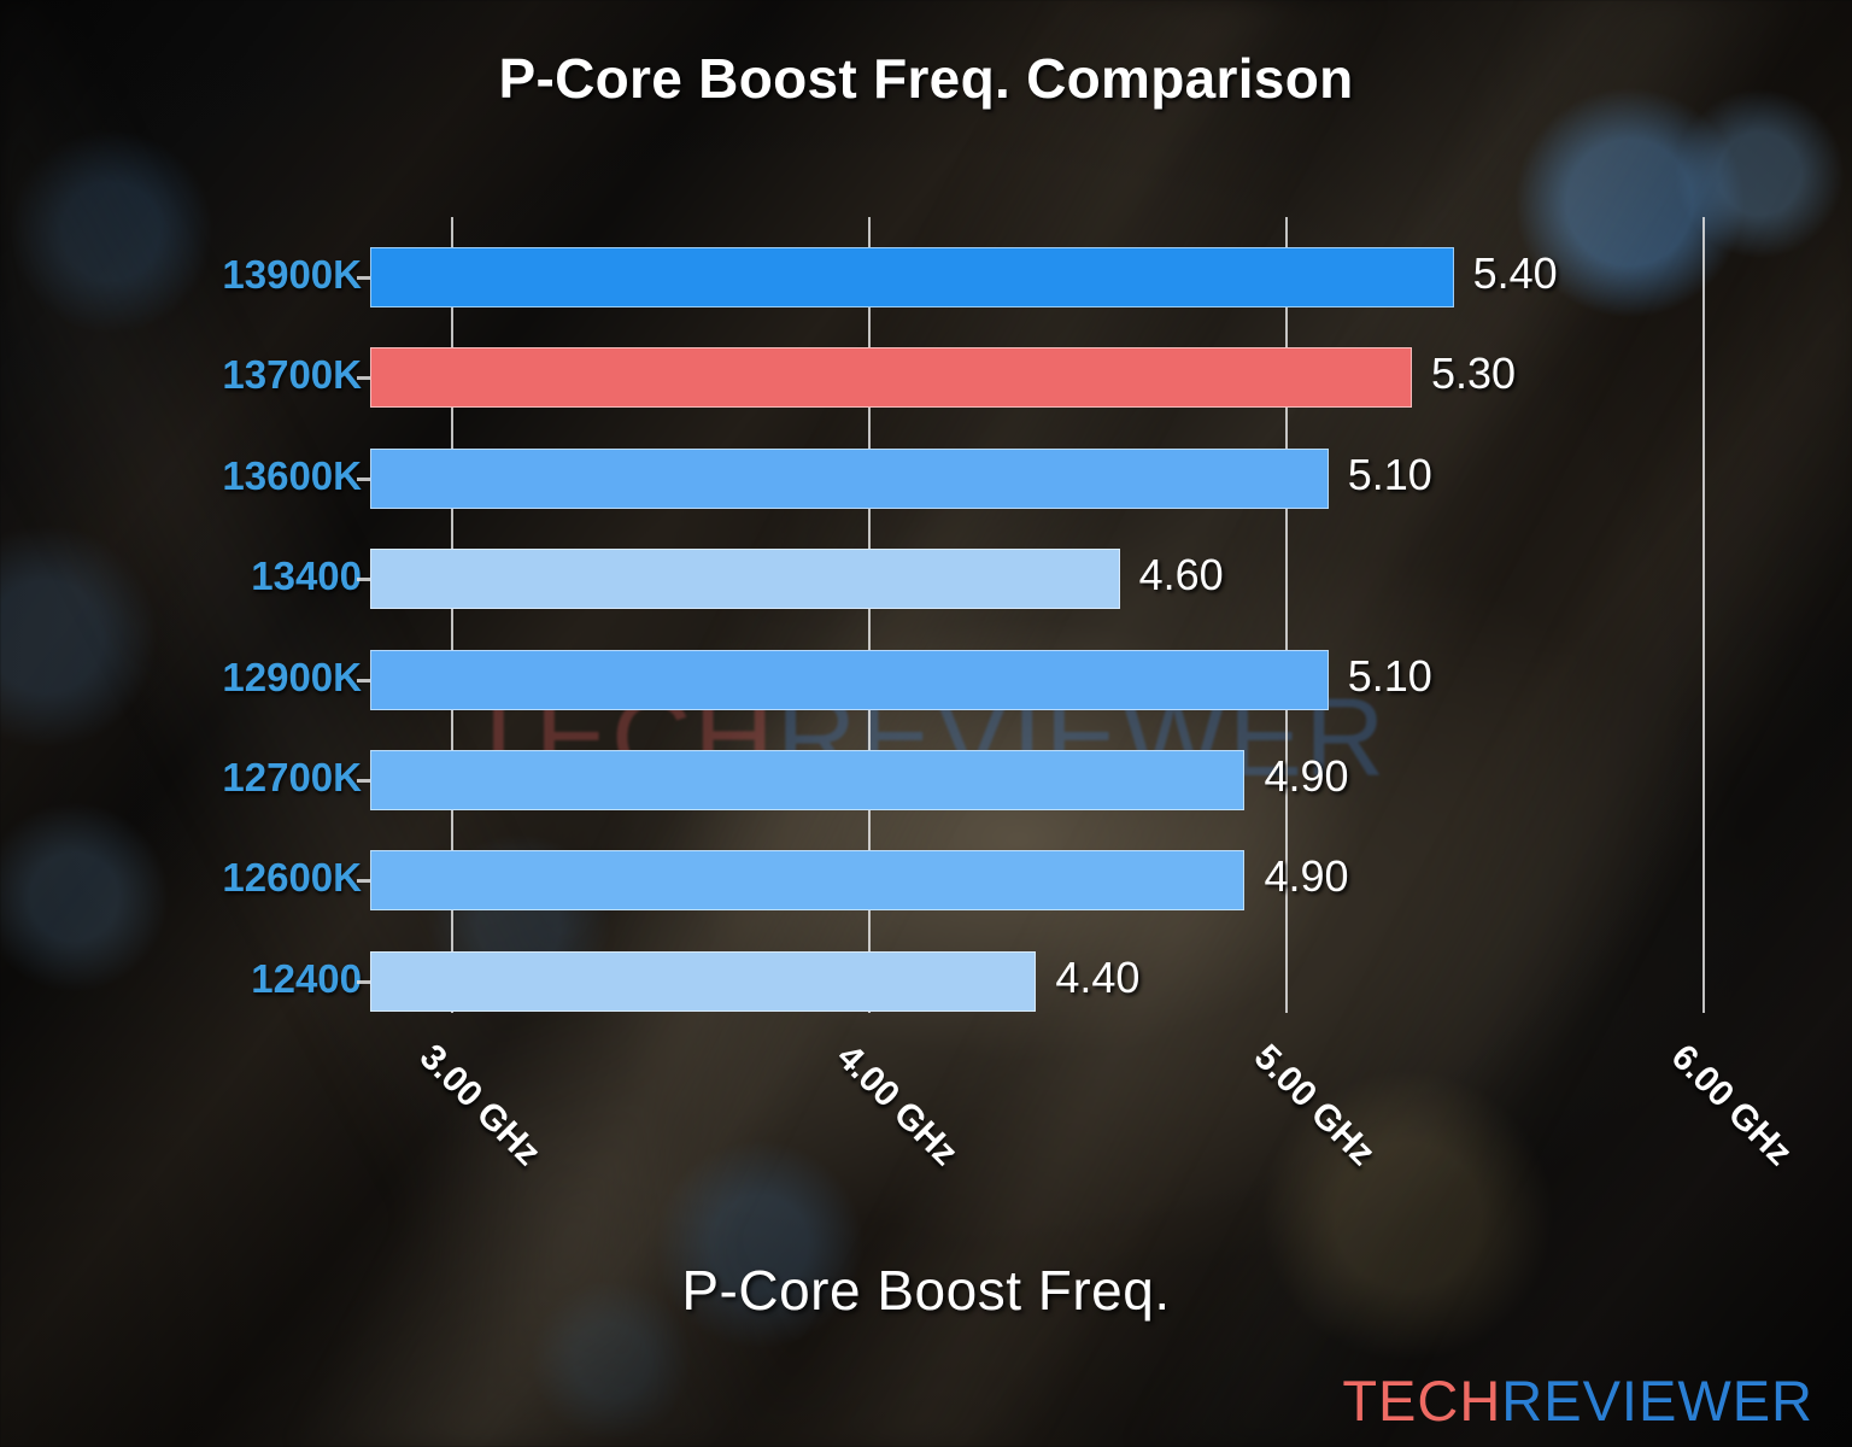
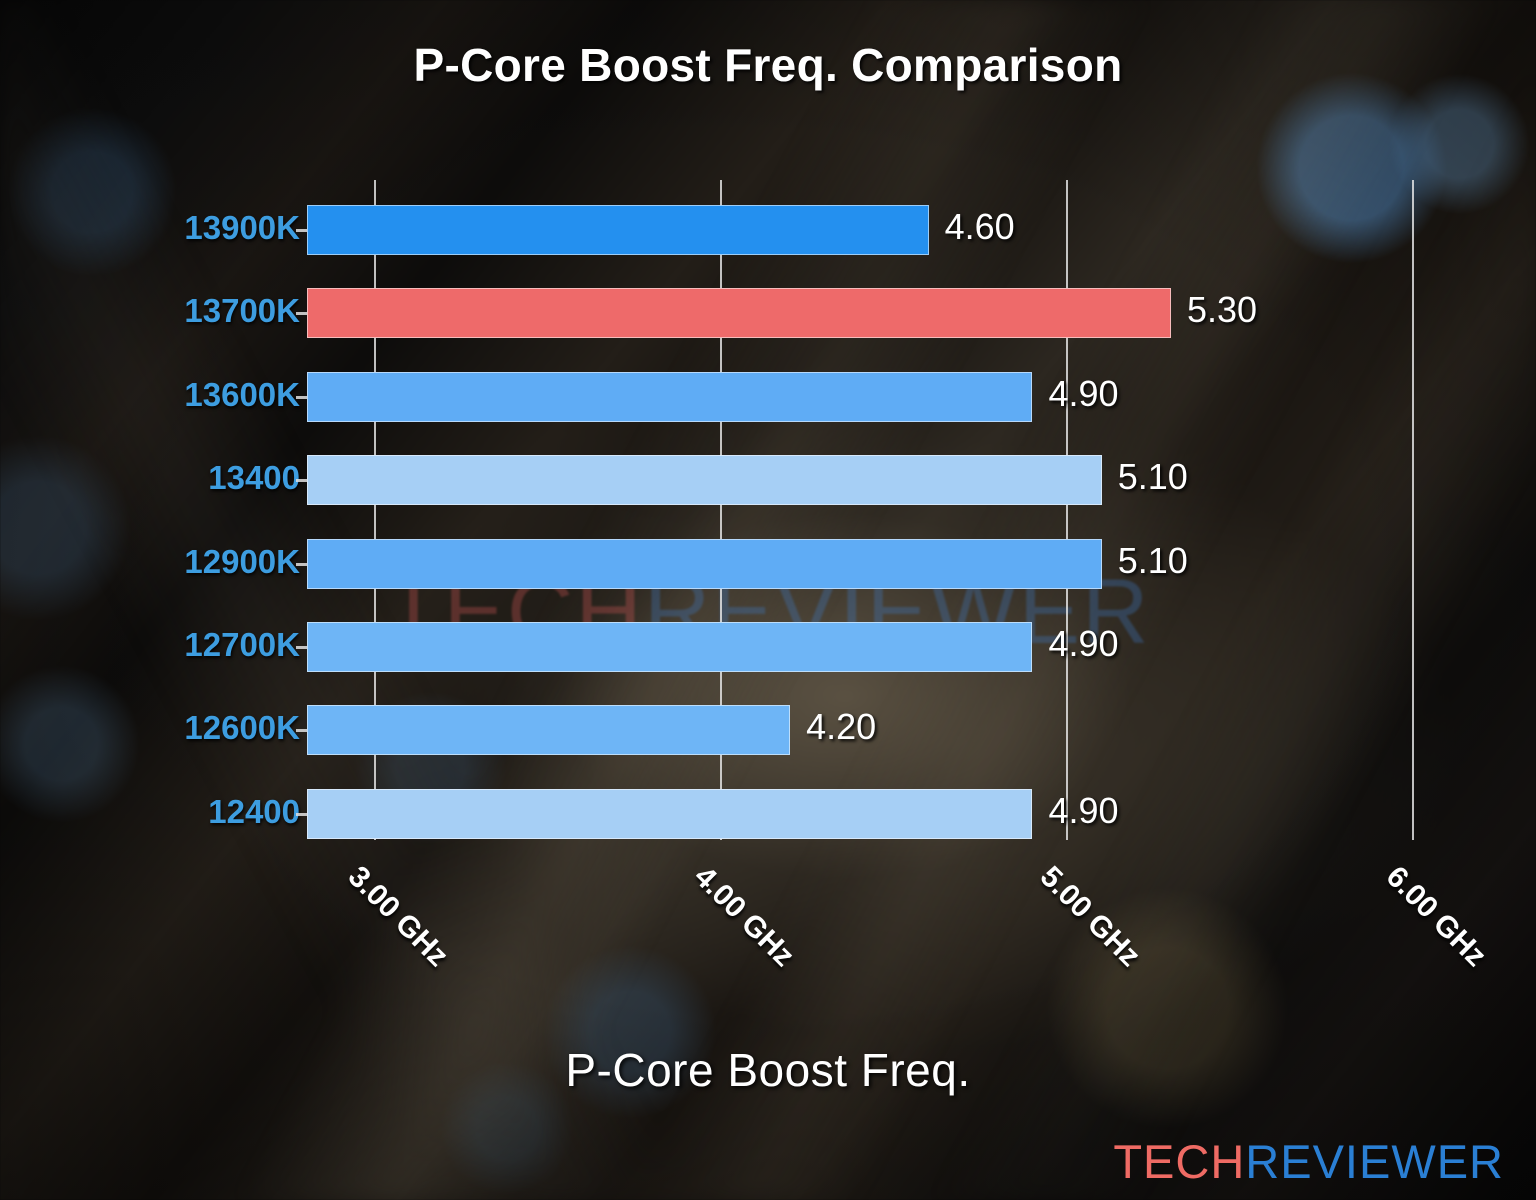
13900K: 5.40 -> 4.60
13600K: 5.10 -> 4.90
13400: 4.60 -> 5.10
12600K: 4.90 -> 4.20
12400: 4.40 -> 4.90
